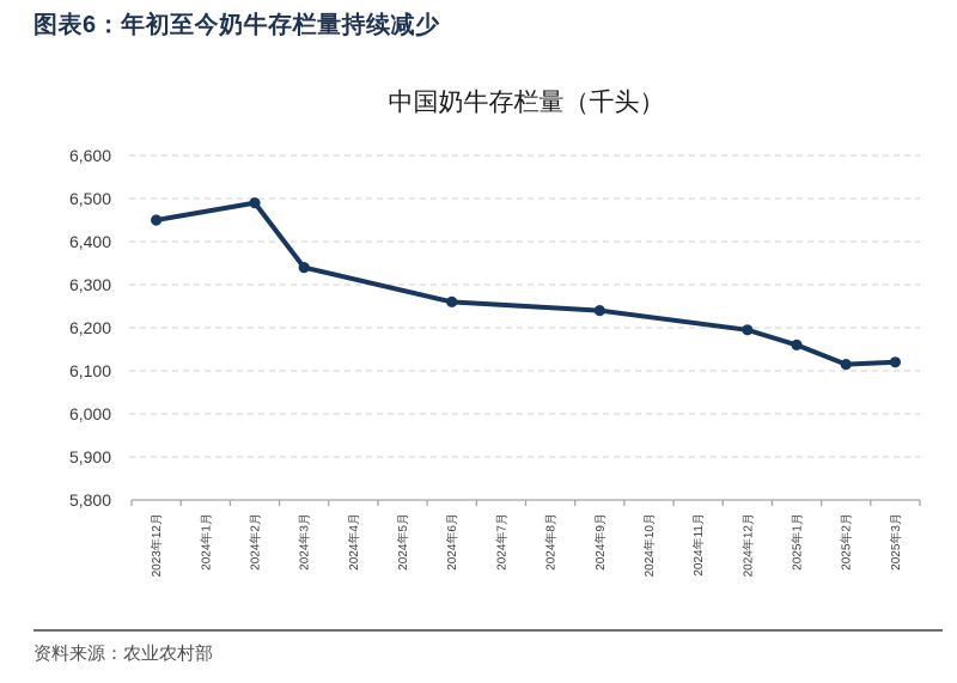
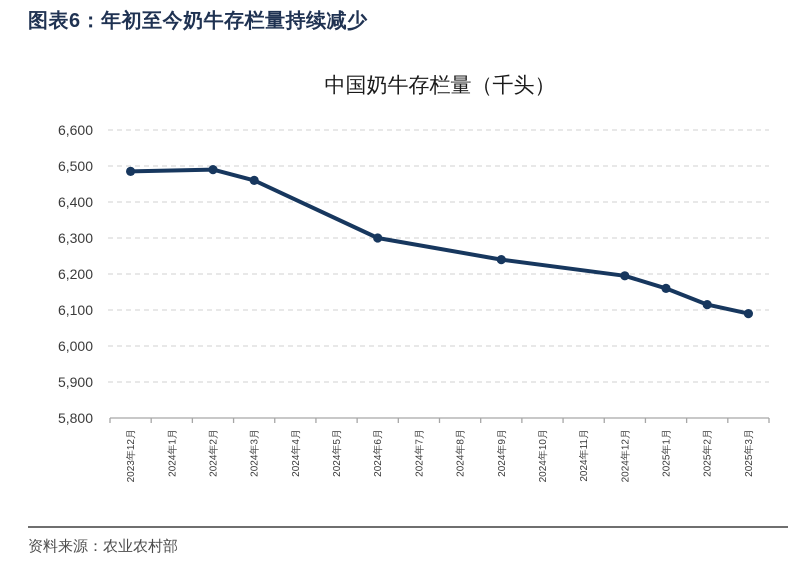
2023年12月: 6450 -> 6480
2024年3月: 6340 -> 6460
2024年6月: 6260 -> 6300
2025年3月: 6120 -> 6090
